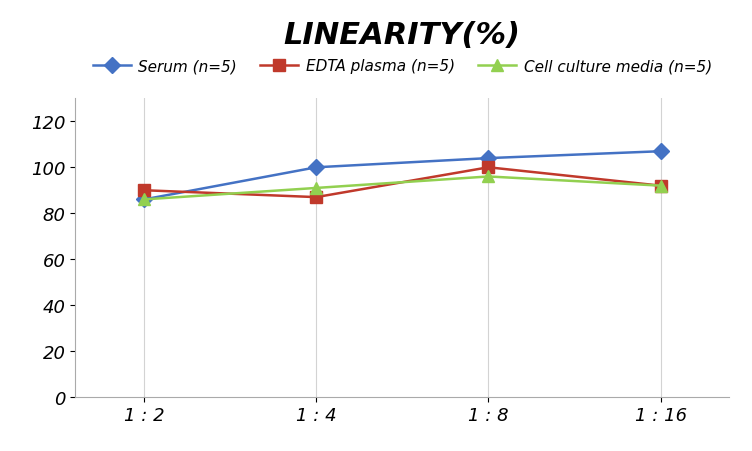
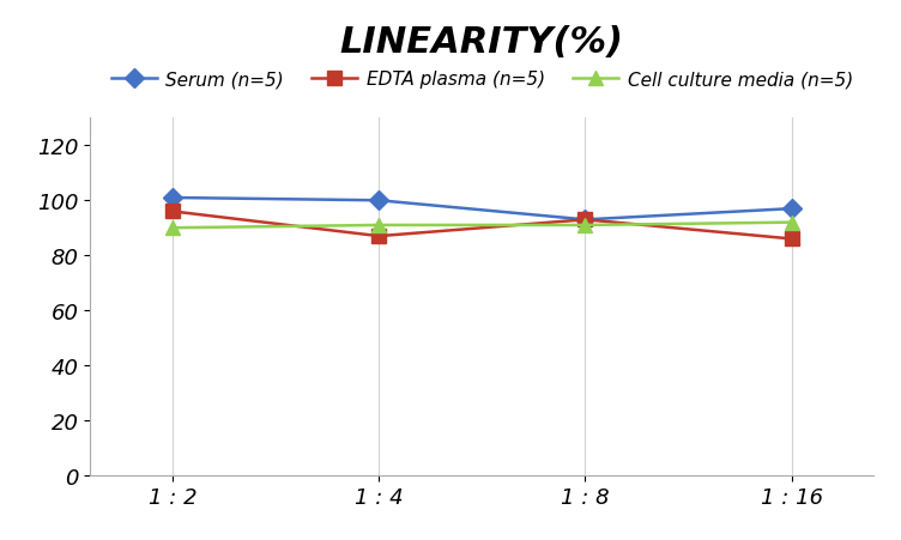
Serum (n=5)/1 : 2: 86 -> 101
EDTA plasma (n=5)/1 : 2: 90 -> 96
Cell culture media (n=5)/1 : 2: 86 -> 90
Serum (n=5)/1 : 8: 104 -> 93
EDTA plasma (n=5)/1 : 8: 100 -> 93
Cell culture media (n=5)/1 : 8: 96 -> 91
Serum (n=5)/1 : 16: 107 -> 97
EDTA plasma (n=5)/1 : 16: 92 -> 86
